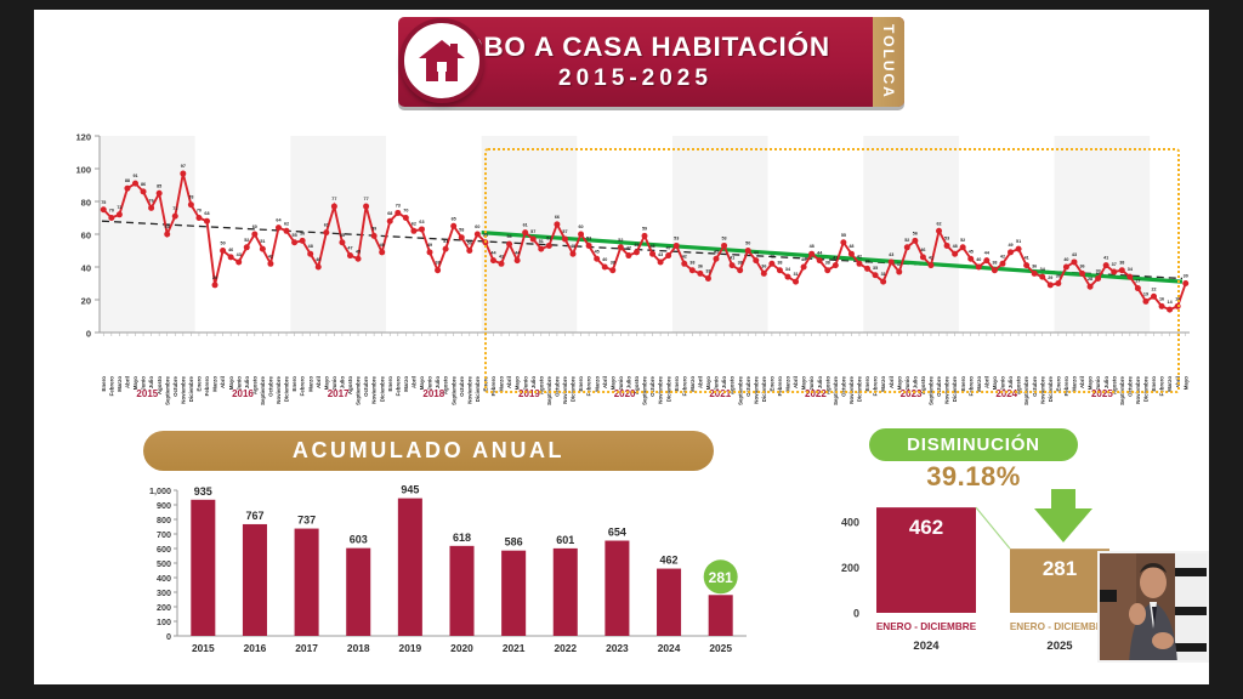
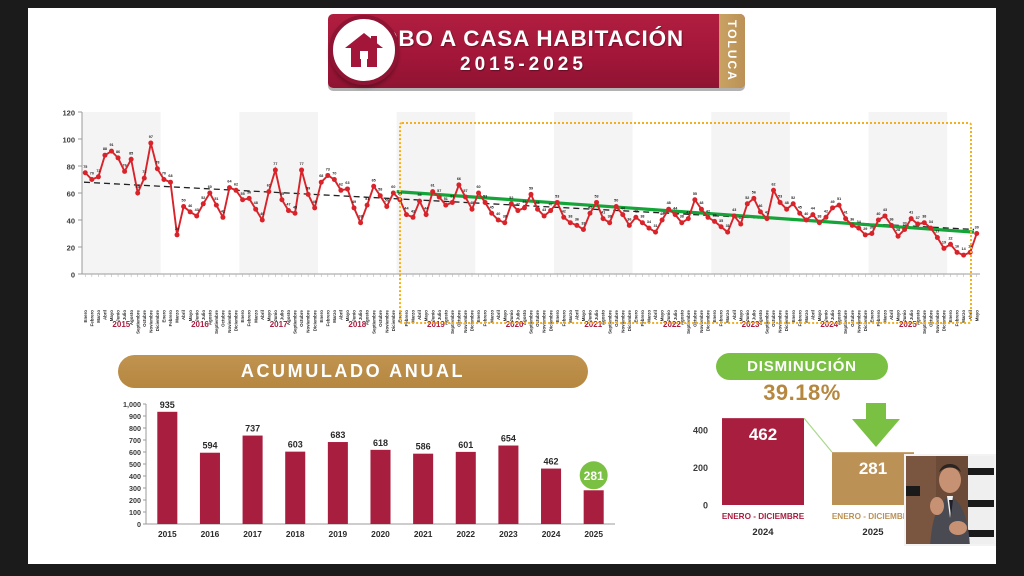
ACUMULADO ANUAL/2016: 767 -> 594
ACUMULADO ANUAL/2019: 945 -> 683
